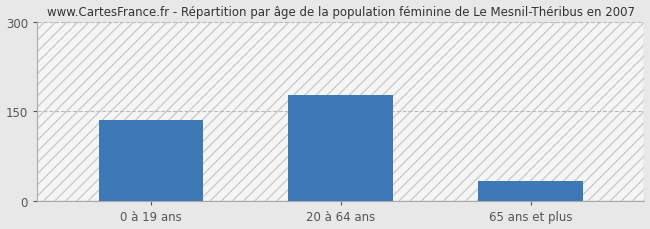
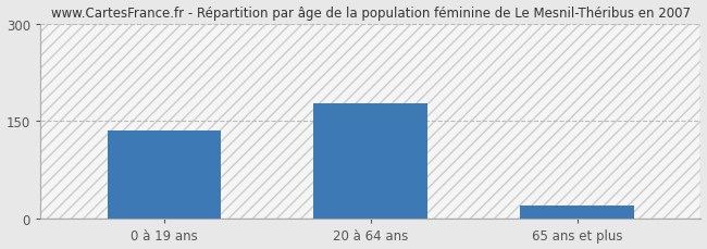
65 ans et plus: 34 -> 20
